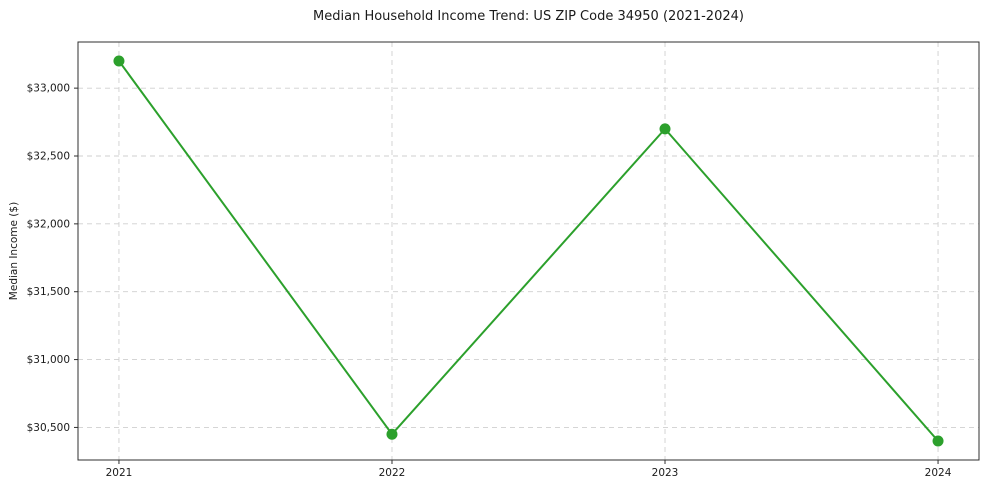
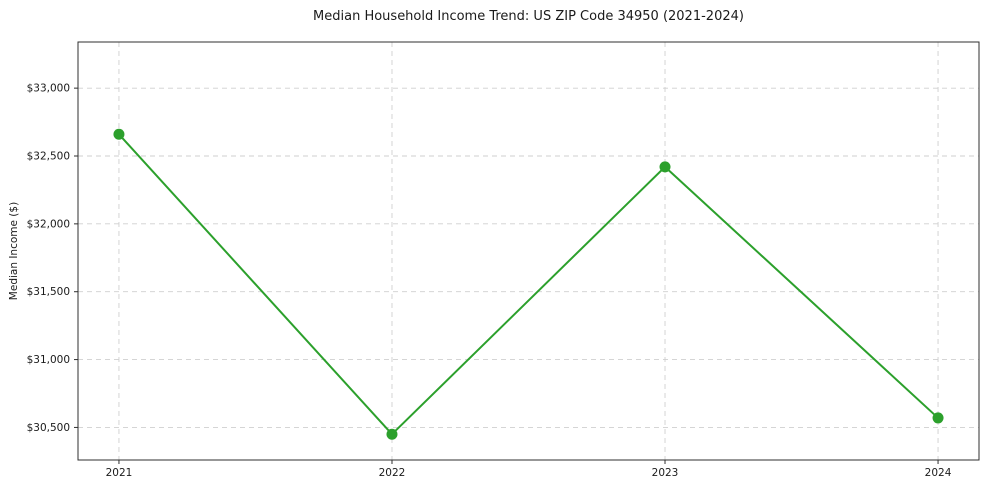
2021: $33200 -> $32660
2023: $32700 -> $32420
2024: $30400 -> $30570
